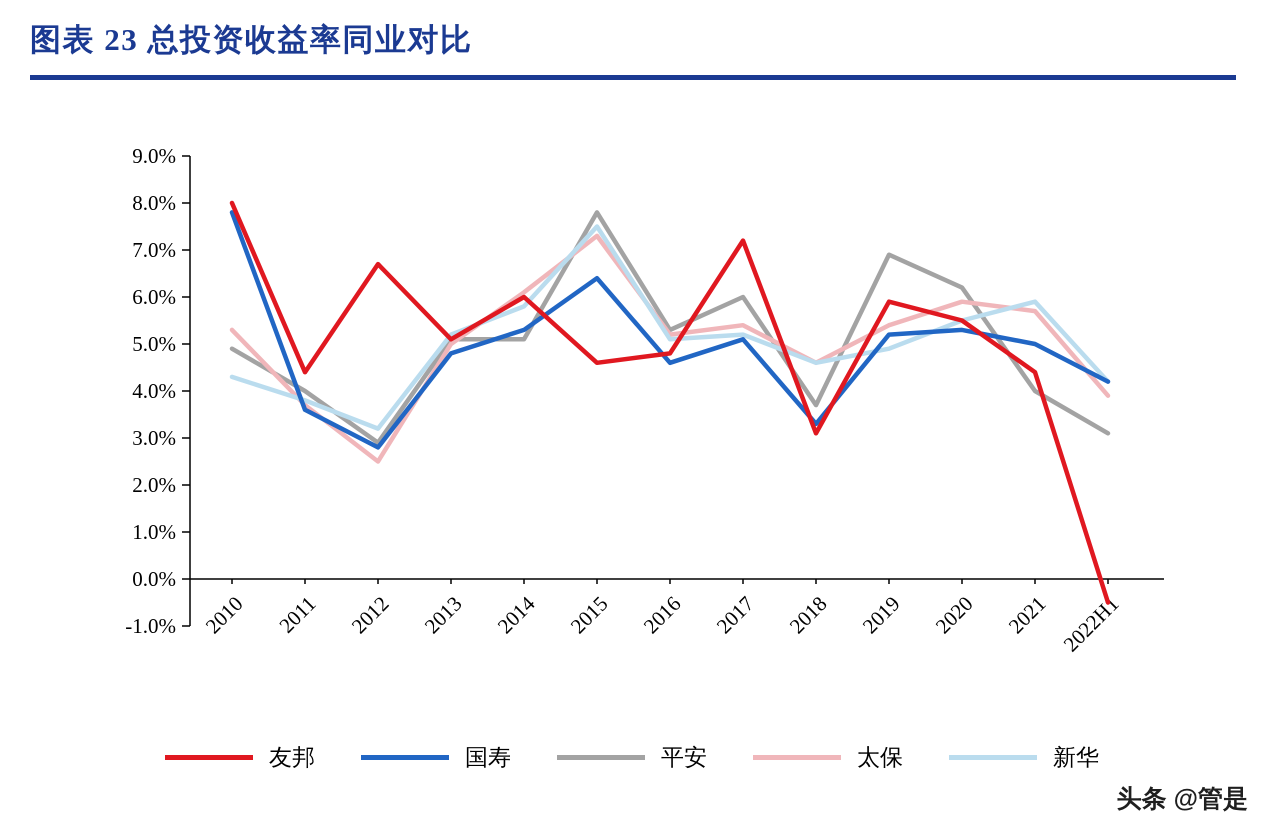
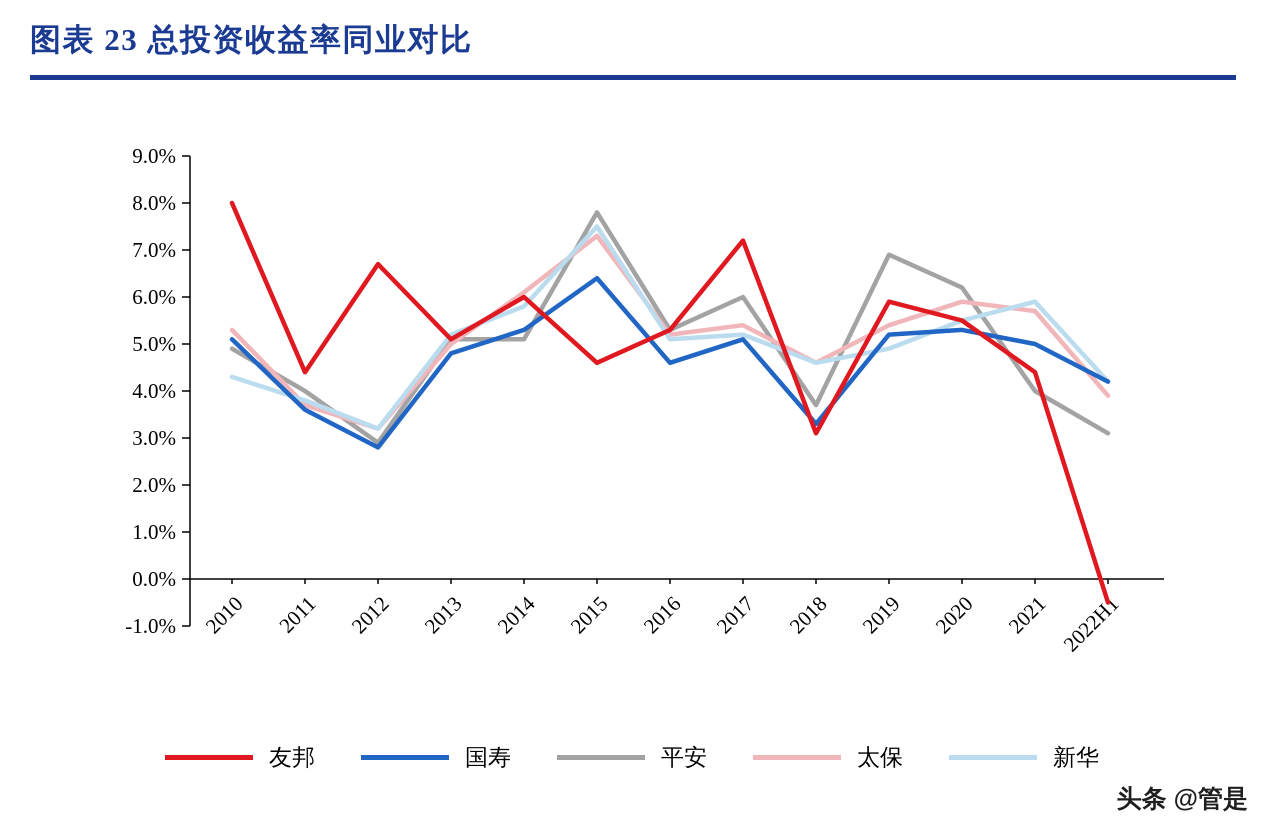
国寿/2010: 7.8% -> 5.1%
太保/2012: 2.5% -> 3.2%
友邦/2016: 4.8% -> 5.3%
